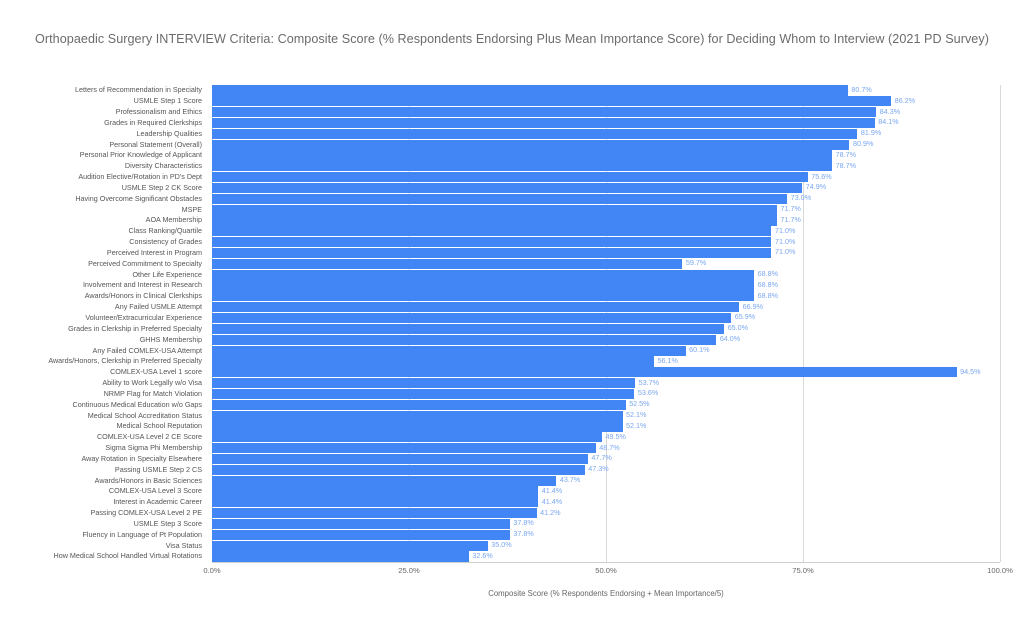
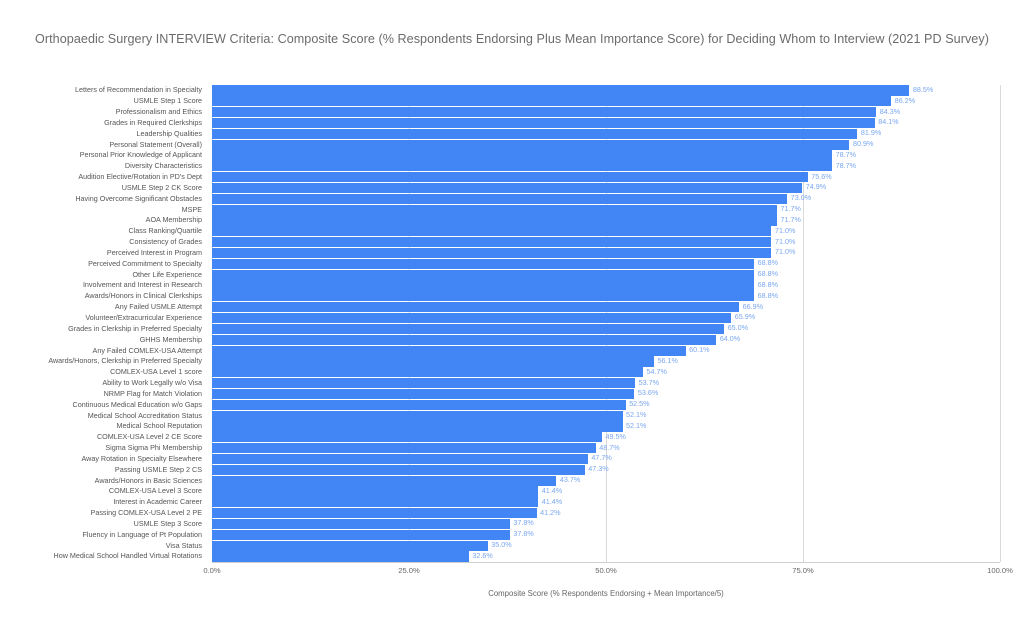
Letters of Recommendation in Specialty: 80.7% -> 88.5%
Perceived Commitment to Specialty: 59.7% -> 68.8%
COMLEX-USA Level 1 score: 94.5% -> 54.7%
